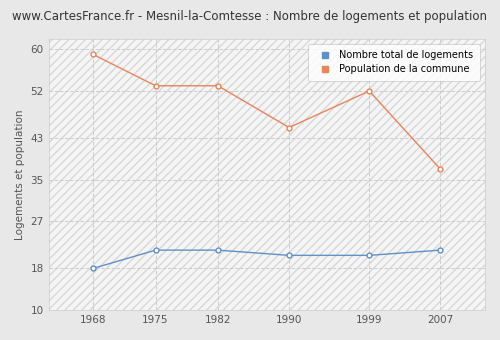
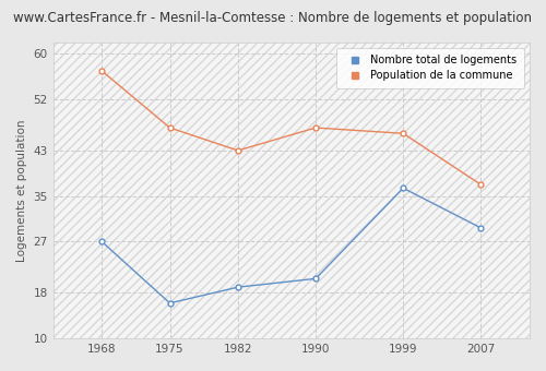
Nombre total de logements/1968: 18.0 -> 27.0
Population de la commune/1968: 59 -> 57
Nombre total de logements/1975: 21.5 -> 16.2
Population de la commune/1975: 53 -> 47
Nombre total de logements/1982: 21.5 -> 19.0
Population de la commune/1982: 53 -> 43
Population de la commune/1990: 45 -> 47
Nombre total de logements/1999: 20.5 -> 36.4
Population de la commune/1999: 52 -> 46
Nombre total de logements/2007: 21.5 -> 29.4
